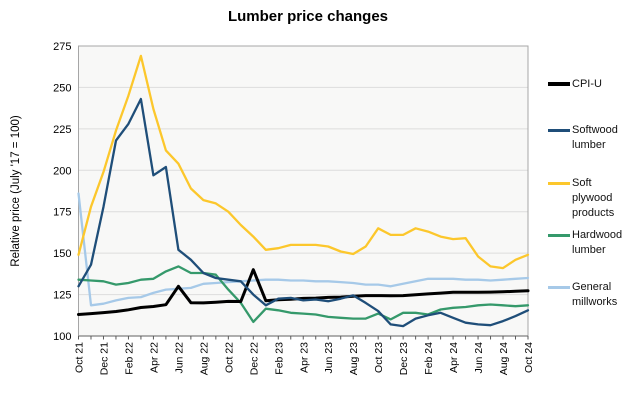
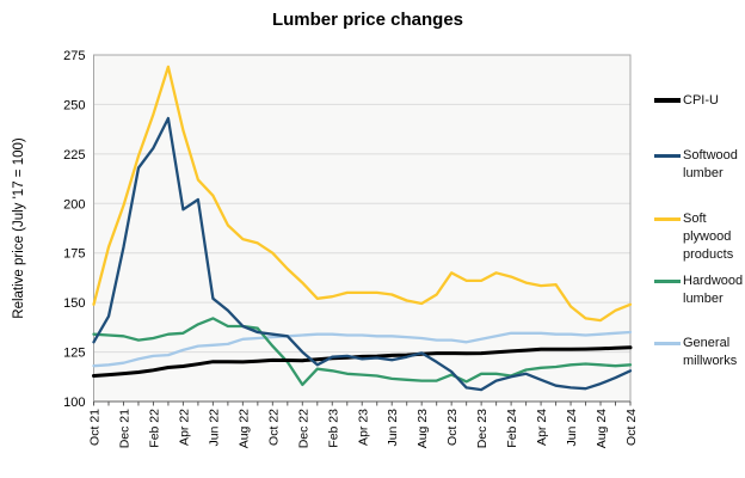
General millworks/Oct 21: 186 -> 118
CPI-U/Jun 22: 130 -> 120
CPI-U/Dec 22: 140 -> 121
